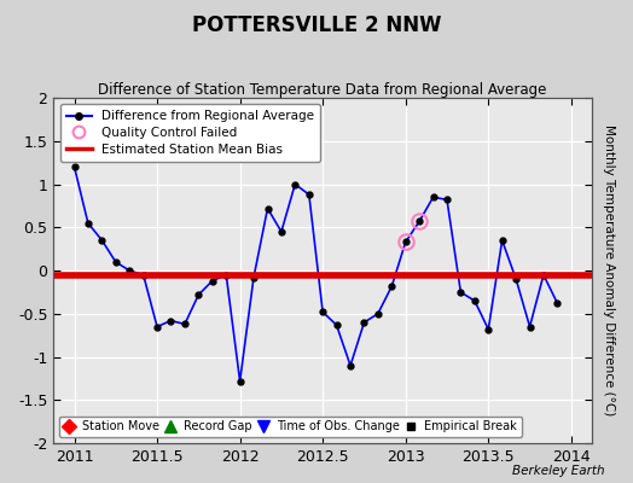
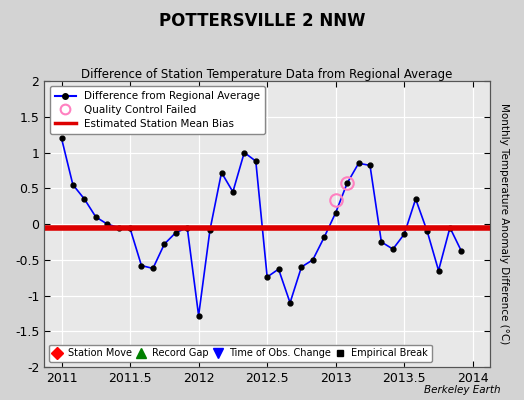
2011.5: -0.65 -> -0.06
2012.5: -0.48 -> -0.74
2013: 0.33 -> 0.16
2013.5: -0.68 -> -0.14
